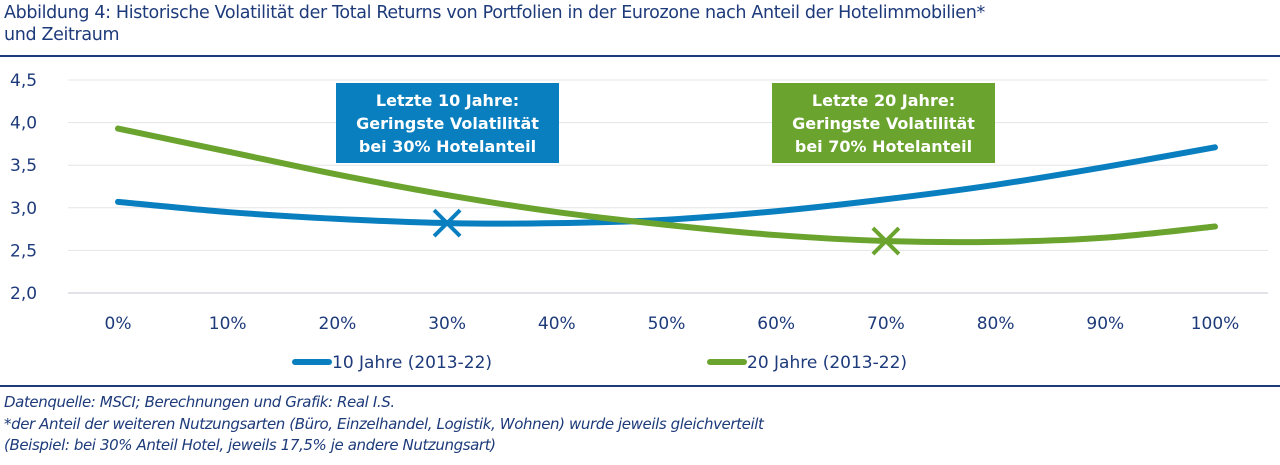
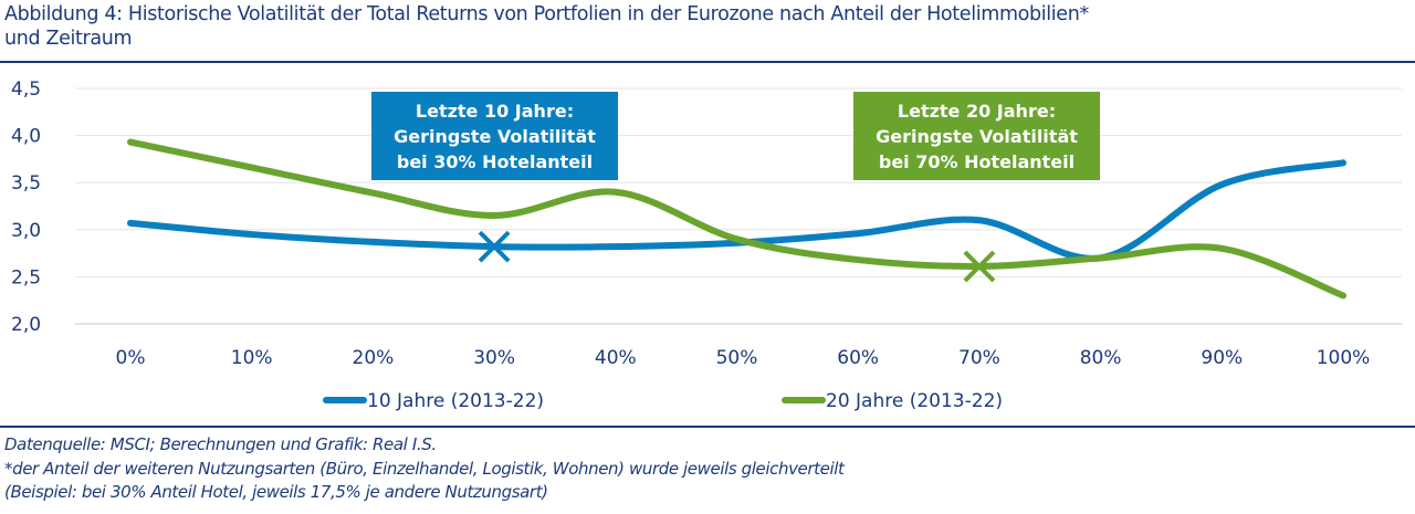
20 Jahre (2013-22)/40%: 3,0 -> 3,4
20 Jahre (2013-22)/50%: 2,8 -> 2,9
10 Jahre (2013-22)/80%: 3,3 -> 2,7
20 Jahre (2013-22)/80%: 2,6 -> 2,7
20 Jahre (2013-22)/90%: 2,6 -> 2,8
20 Jahre (2013-22)/100%: 2,8 -> 2,3
